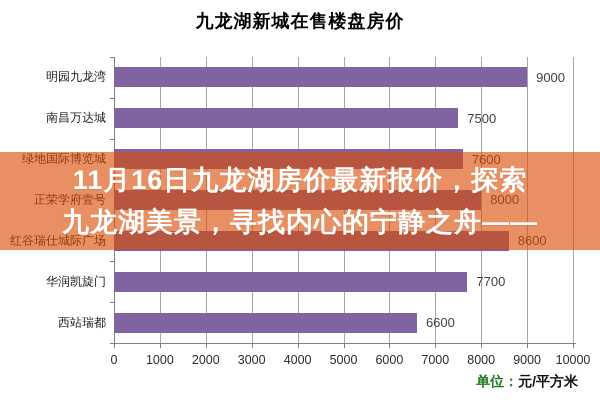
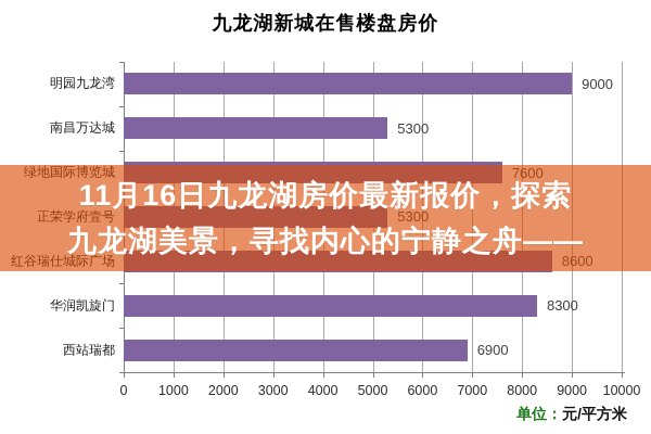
南昌万达城: 7500 -> 5300
正荣学府壹号: 8000 -> 5300
华润凯旋门: 7700 -> 8300
西站瑞都: 6600 -> 6900
